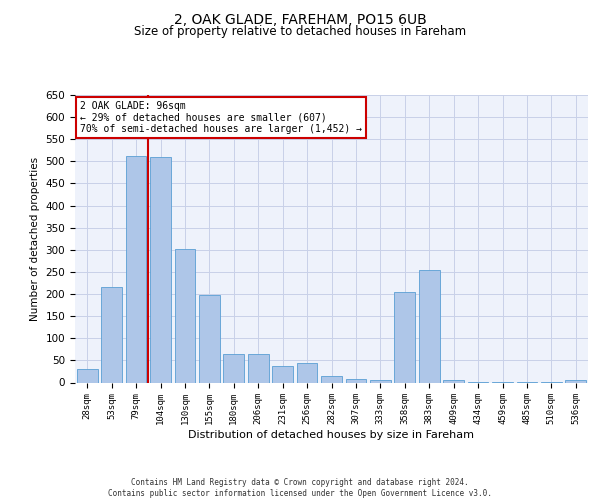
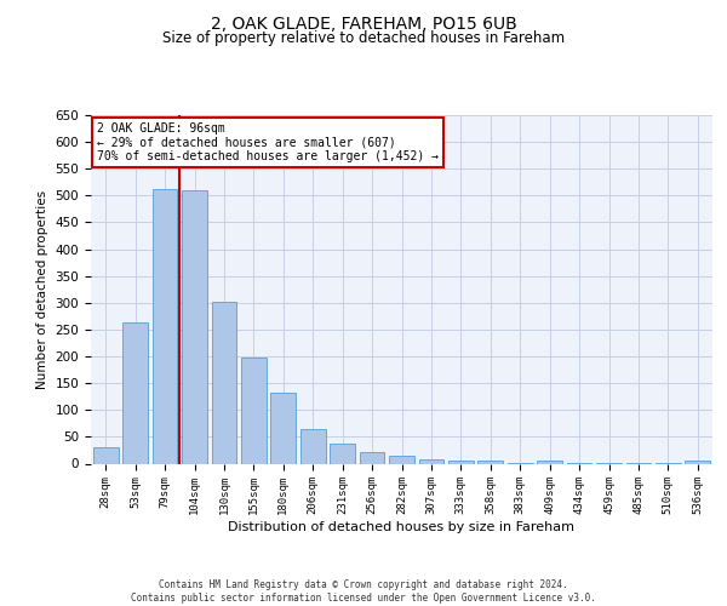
53sqm: 215 -> 263
180sqm: 65 -> 132
256sqm: 45 -> 22
358sqm: 205 -> 5
383sqm: 255 -> 1
